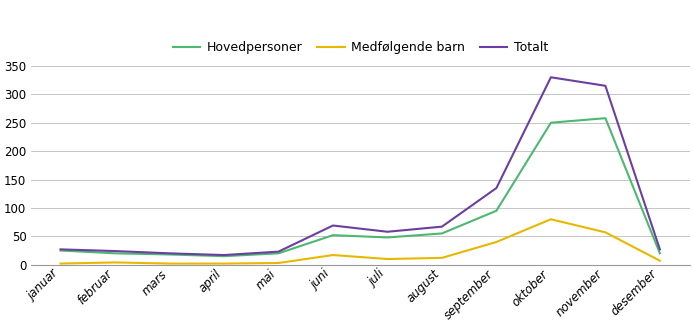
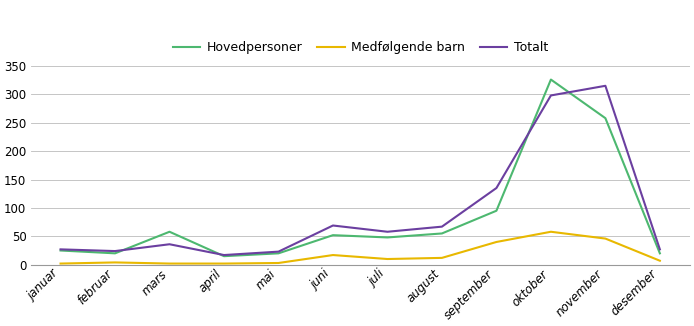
Hovedpersoner/mars: 18 -> 58
Totalt/mars: 20 -> 36
Hovedpersoner/oktober: 250 -> 326
Medfølgende barn/oktober: 80 -> 58
Totalt/oktober: 330 -> 298
Medfølgende barn/november: 57 -> 46
